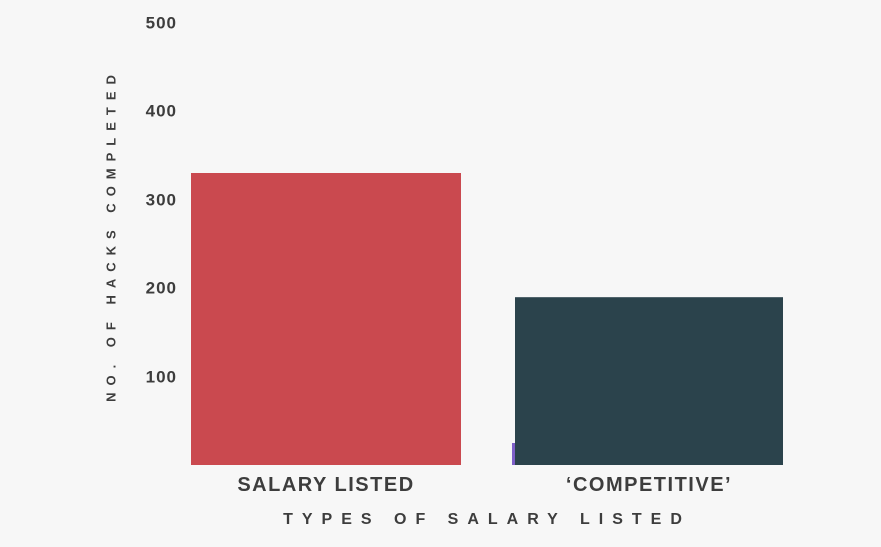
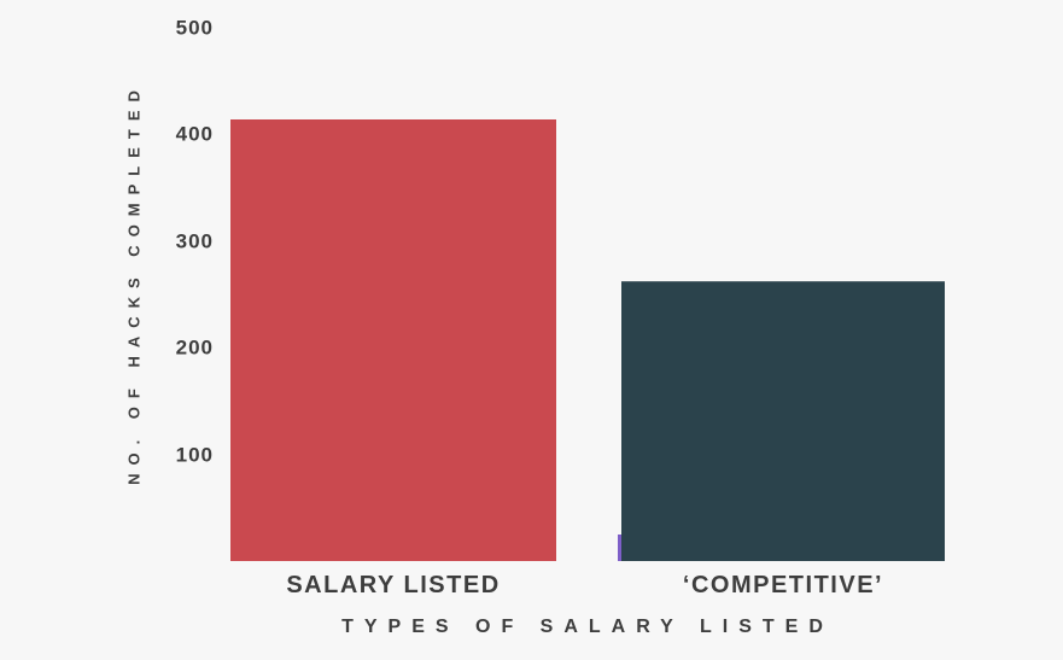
SALARY LISTED: 330 -> 410
‘COMPETITIVE’: 190 -> 260
